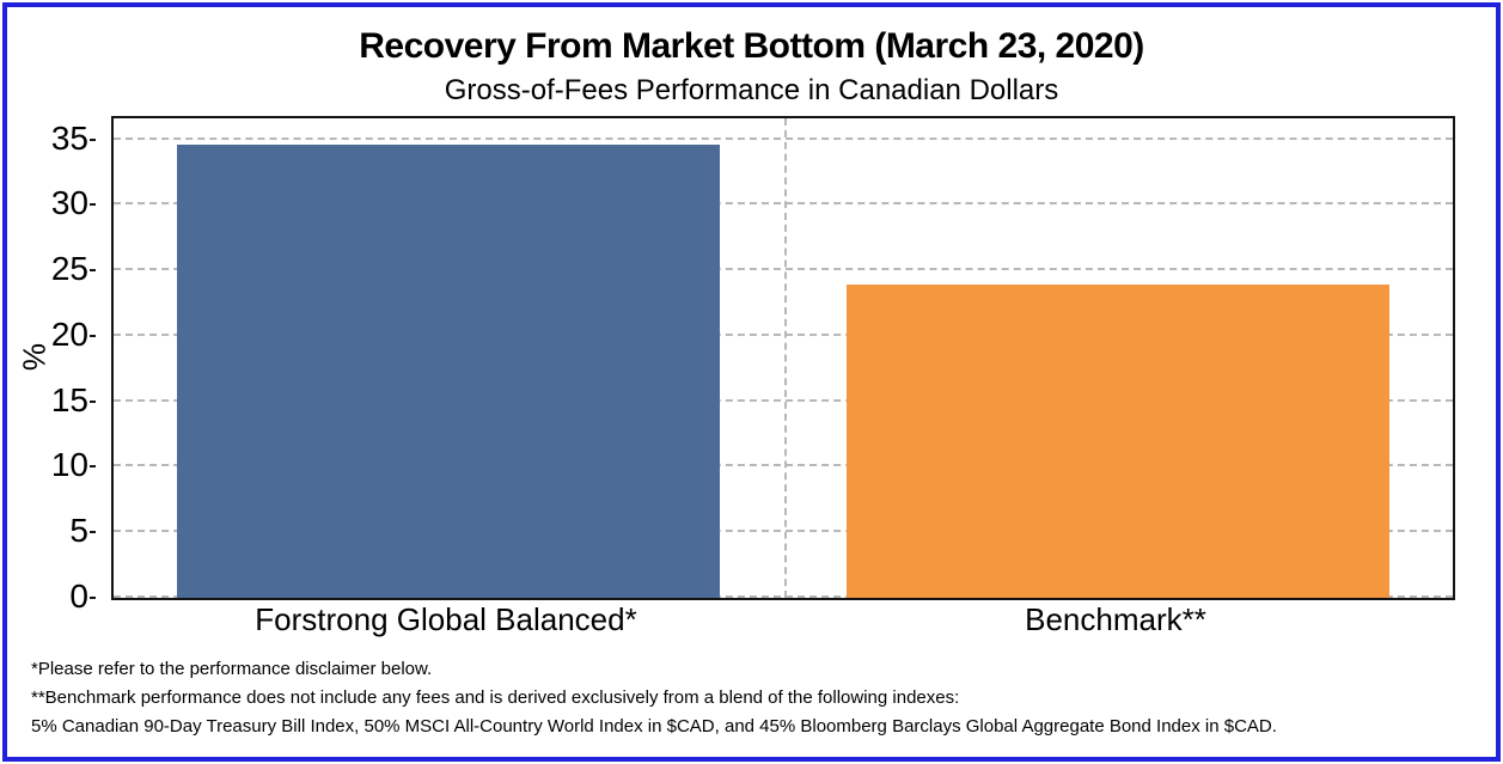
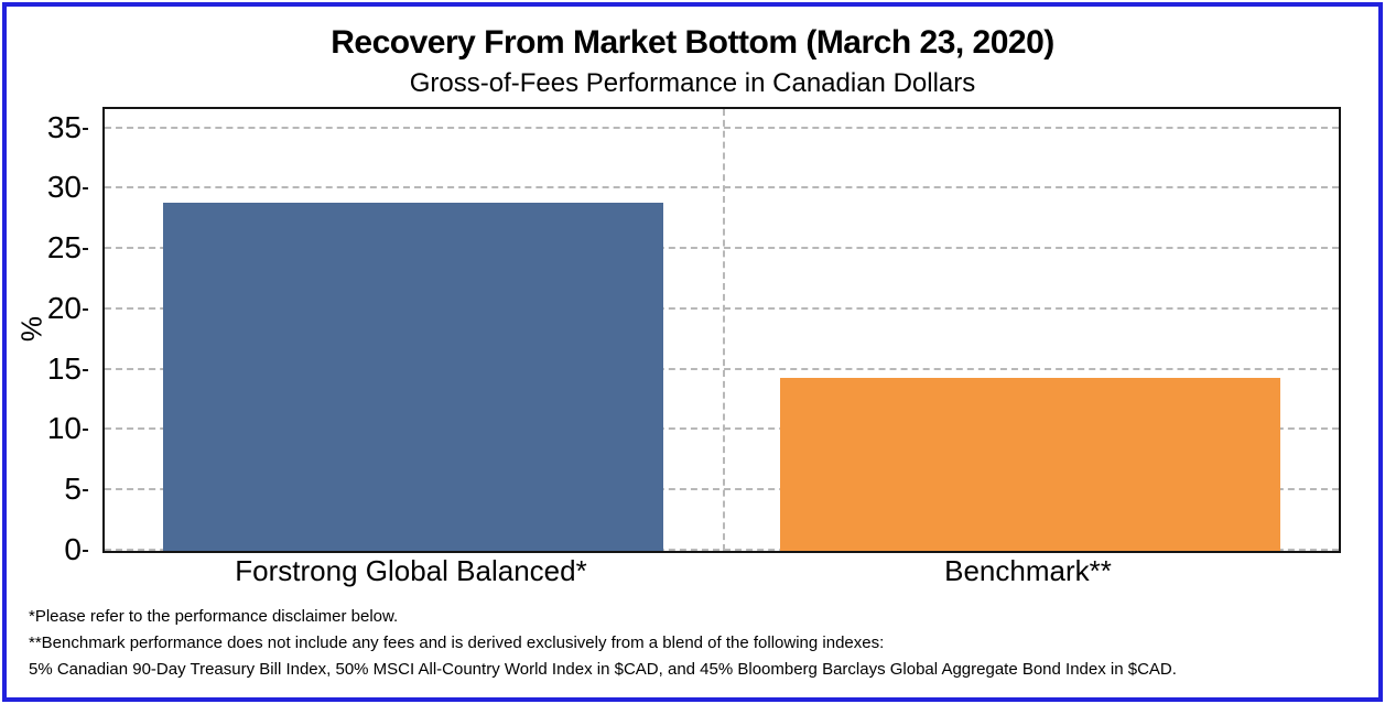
Forstrong Global Balanced*: 34.6 -> 28.8
Benchmark**: 23.9 -> 14.3
